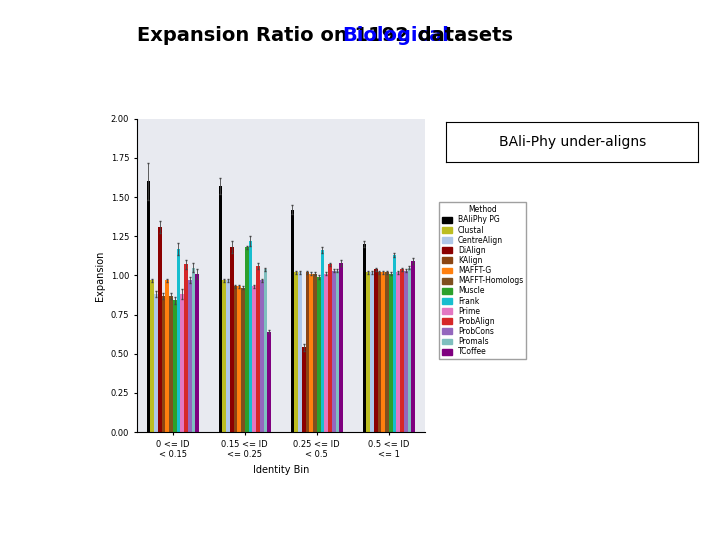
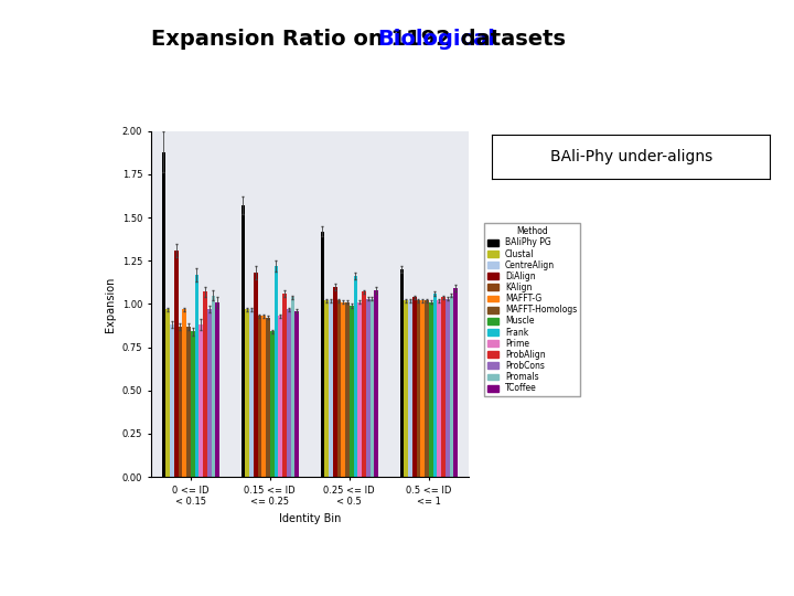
BAliPhy PG/0 <= ID < 0.15: 1.60 -> 1.88
Muscle/0.15 <= ID <= 0.25: 1.18 -> 0.84
TCoffee/0.15 <= ID <= 0.25: 0.64 -> 0.96
DiAlign/0.25 <= ID < 0.5: 0.54 -> 1.10
Frank/0.5 <= ID <= 1: 1.13 -> 1.06
